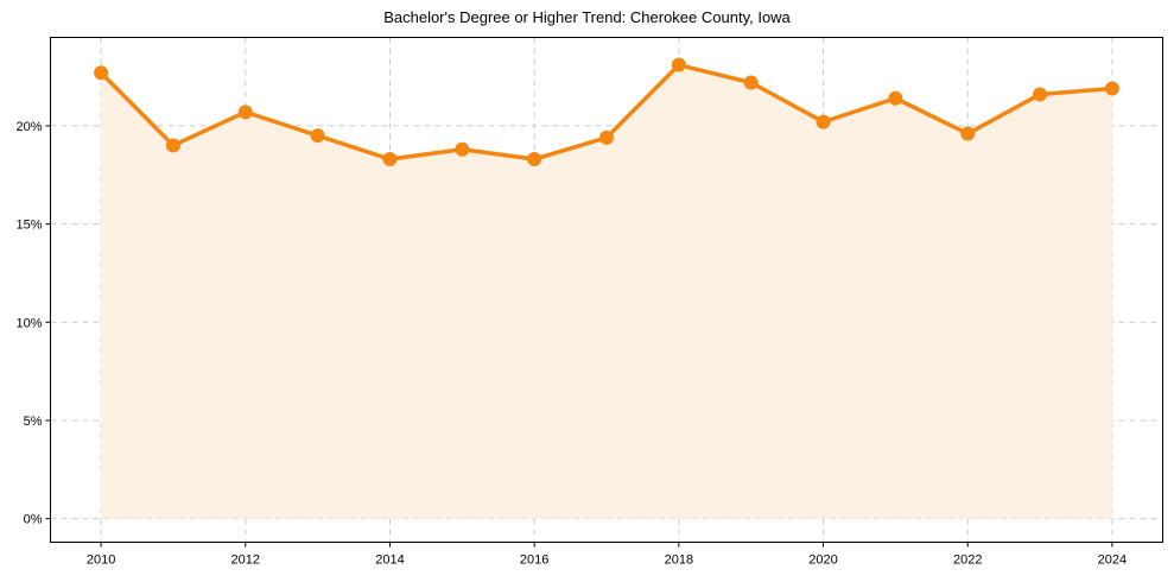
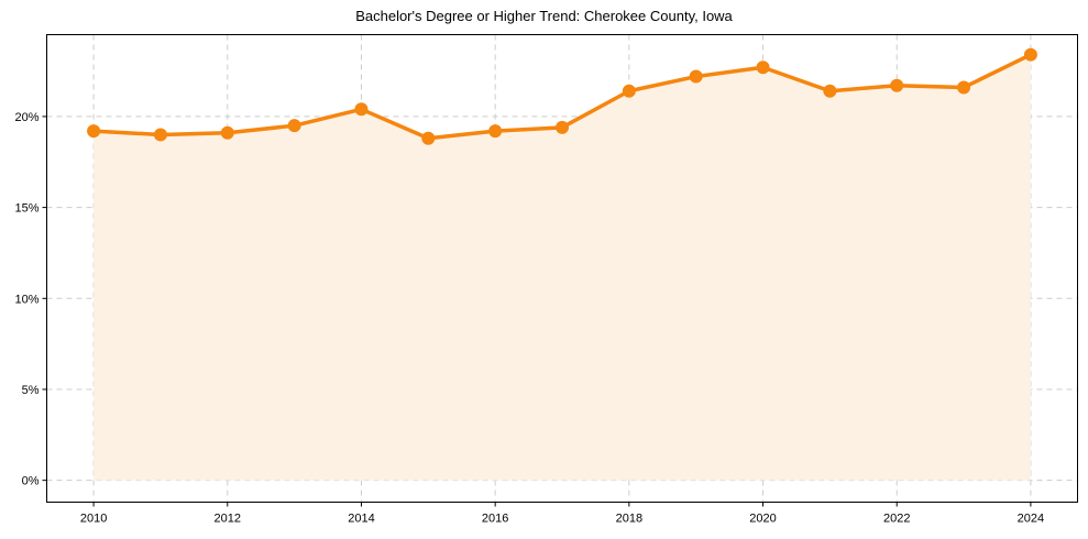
2010: 22.7% -> 19.2%
2012: 20.7% -> 19.1%
2014: 18.3% -> 20.4%
2016: 18.3% -> 19.2%
2018: 23.1% -> 21.4%
2020: 20.2% -> 22.7%
2022: 19.6% -> 21.7%
2024: 21.9% -> 23.4%
